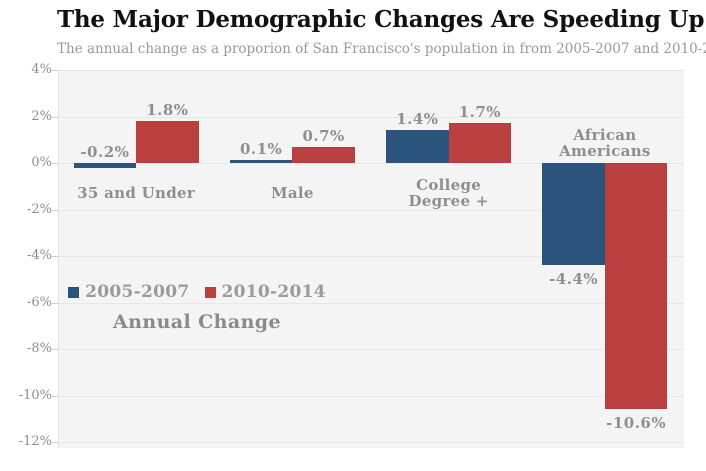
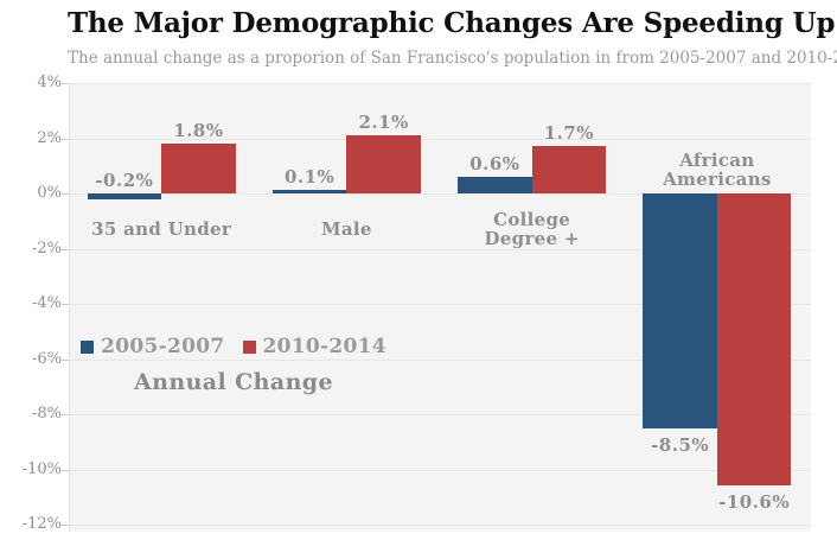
2010-2014/Male: 0.7% -> 2.1%
2005-2007/College Degree +: 1.4% -> 0.6%
2005-2007/African Americans: -4.4% -> -8.5%
